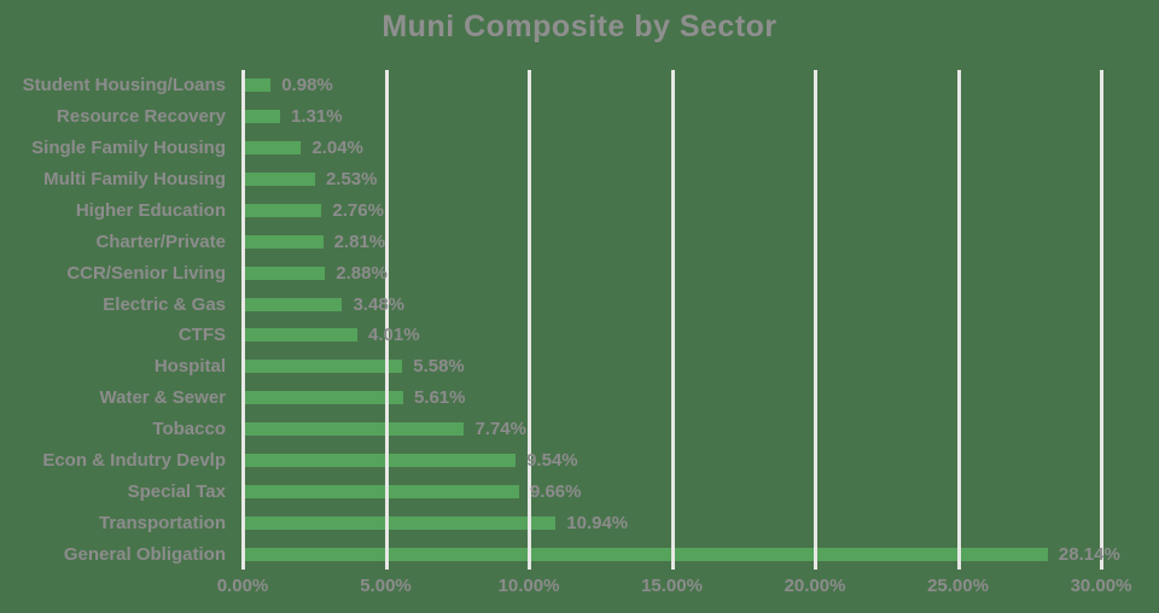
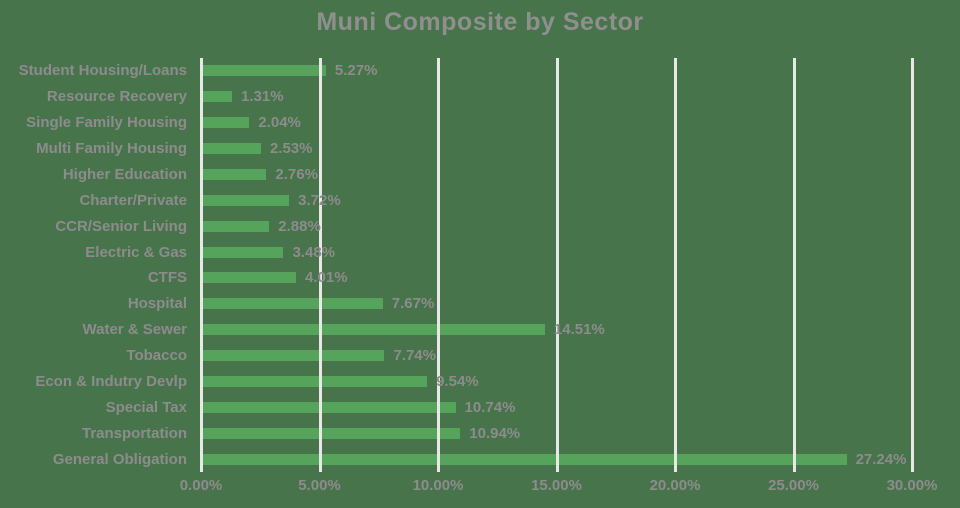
Student Housing/Loans: 0.98% -> 5.27%
Charter/Private: 2.81% -> 3.72%
Hospital: 5.58% -> 7.67%
Water & Sewer: 5.61% -> 14.51%
Special Tax: 9.66% -> 10.74%
General Obligation: 28.14% -> 27.24%
